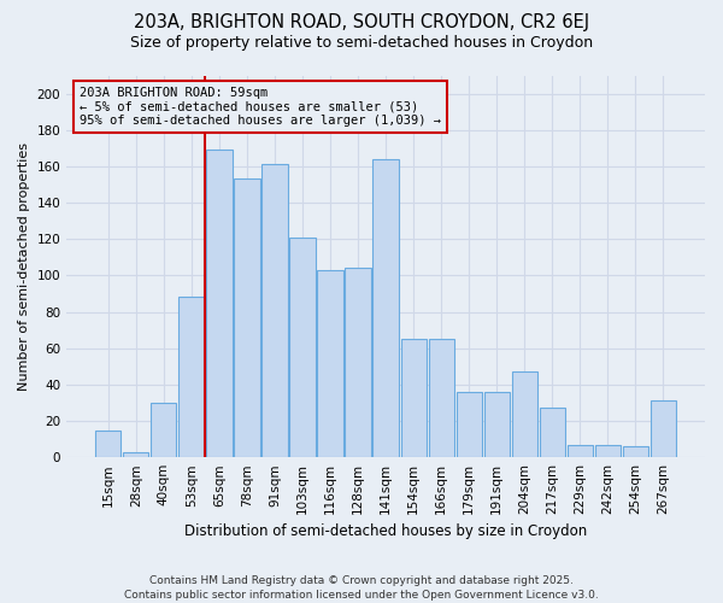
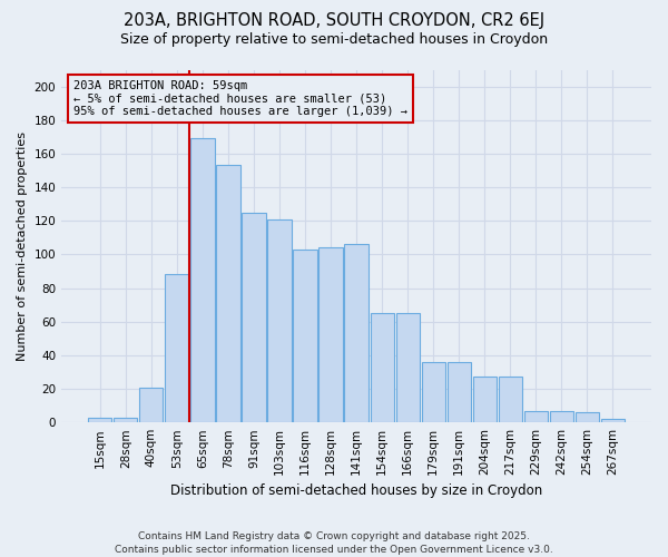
15sqm: 15 -> 3
40sqm: 30 -> 21
91sqm: 161 -> 125
141sqm: 164 -> 106
204sqm: 47 -> 27
267sqm: 31 -> 2
